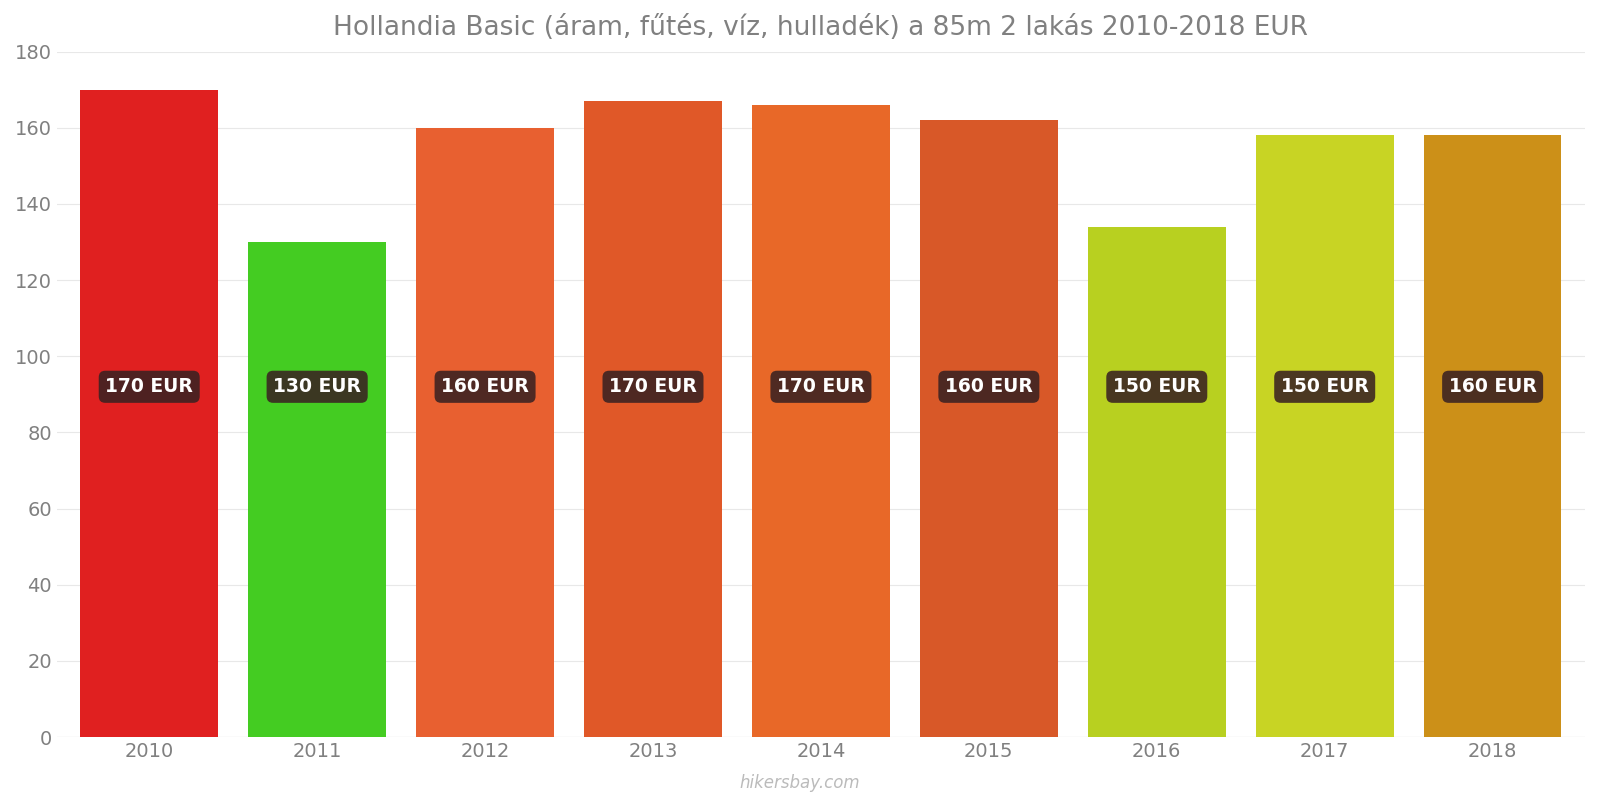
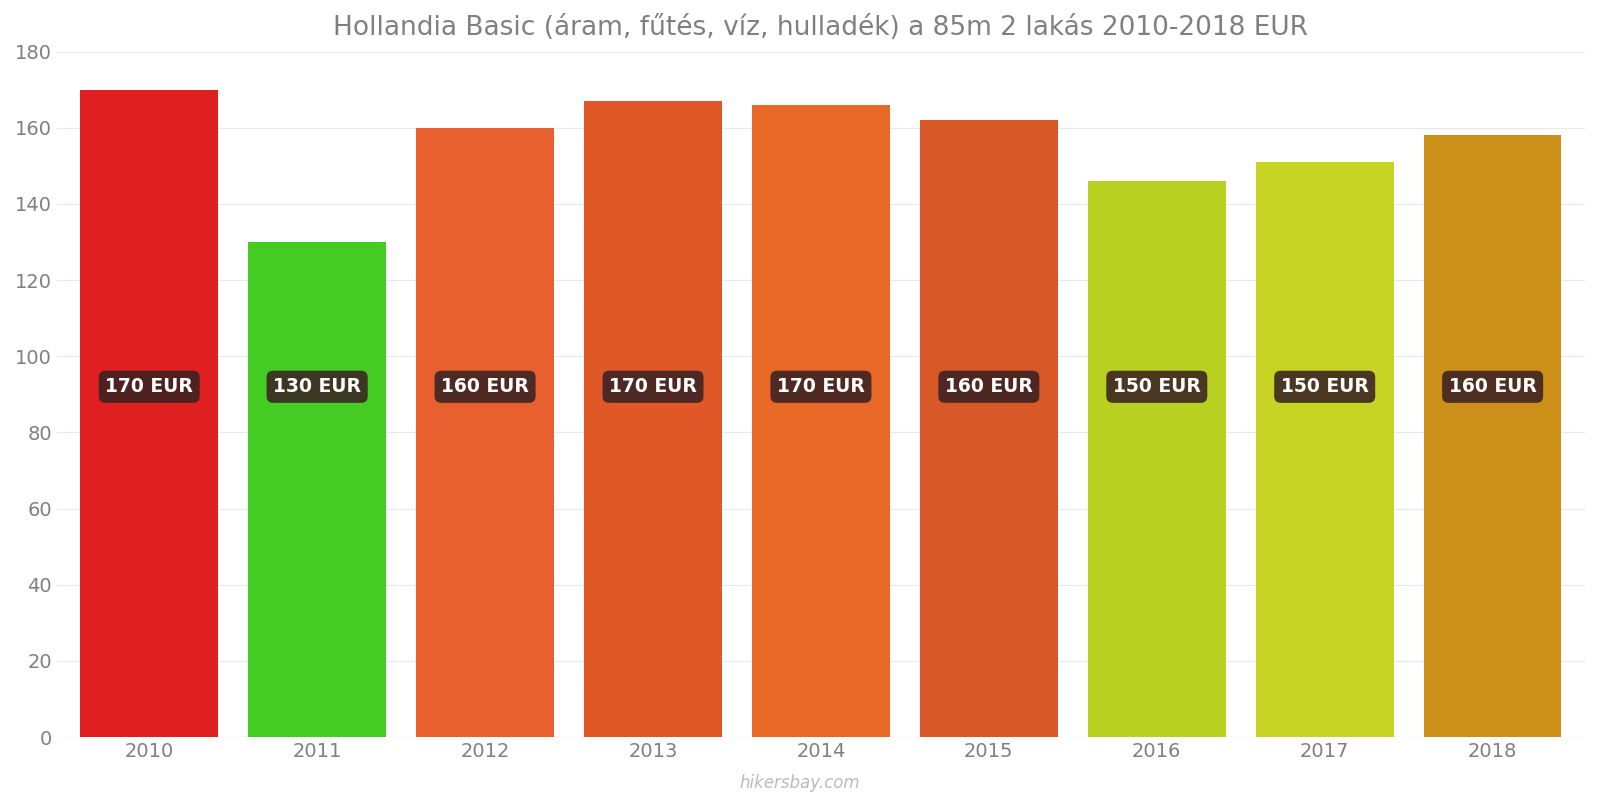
2016: 134 -> 146
2017: 158 -> 151
